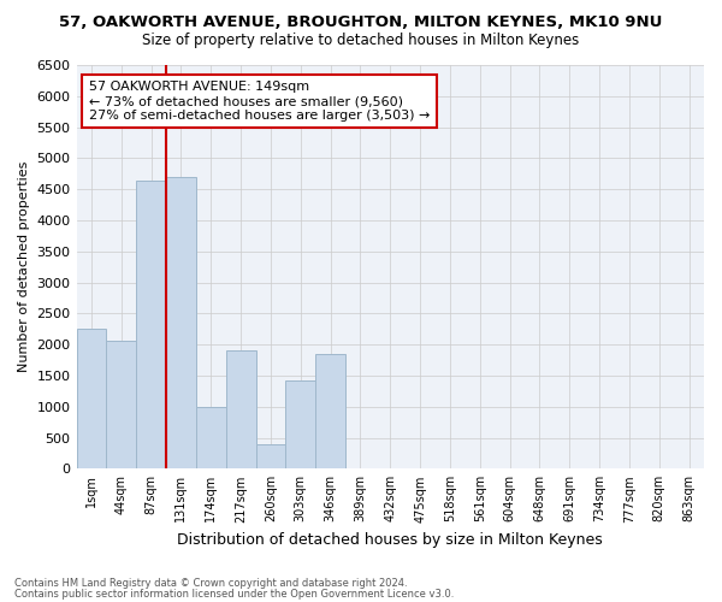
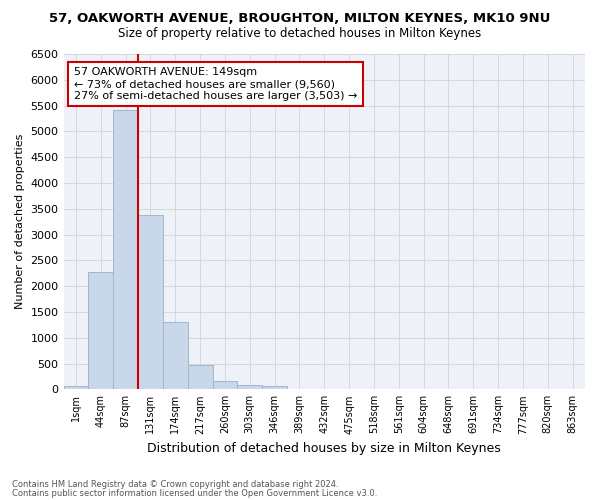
1sqm: 2260 -> 70
44sqm: 2060 -> 2280
87sqm: 4640 -> 5420
131sqm: 4700 -> 3380
174sqm: 1000 -> 1310
217sqm: 1900 -> 480
260sqm: 400 -> 170
303sqm: 1420 -> 90
346sqm: 1840 -> 60
